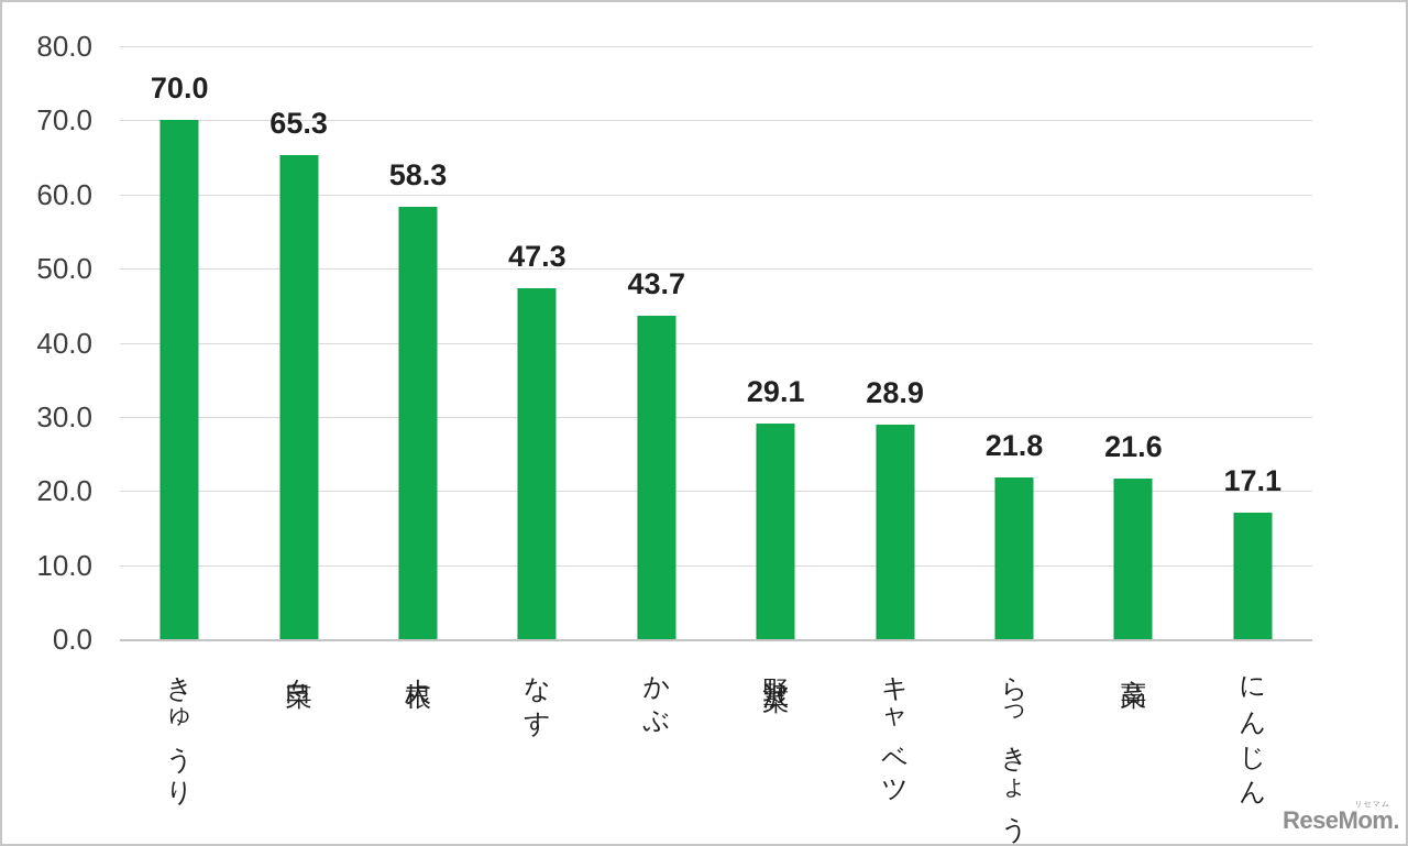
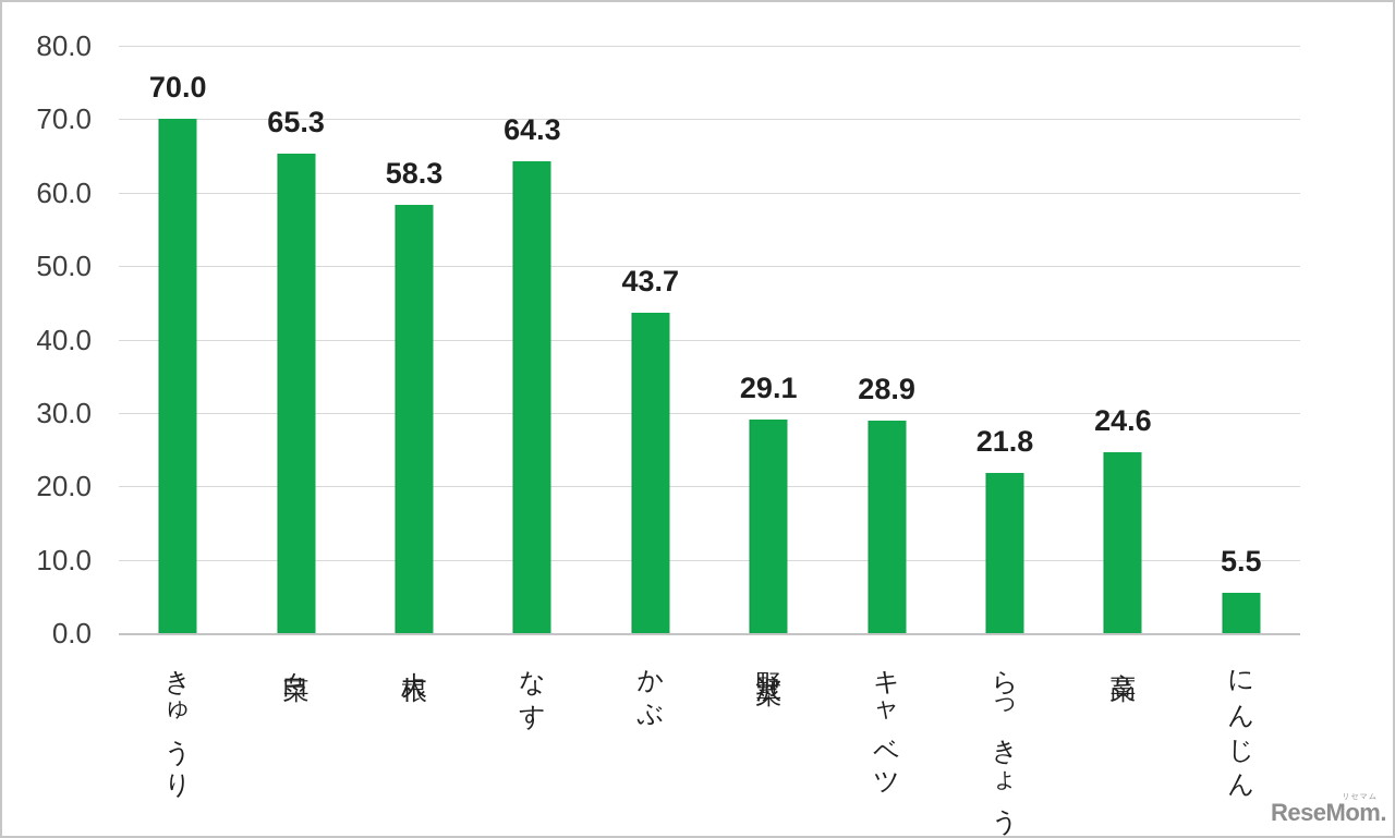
なす: 47.3 -> 64.3
高菜: 21.6 -> 24.6
にんじん: 17.1 -> 5.5
